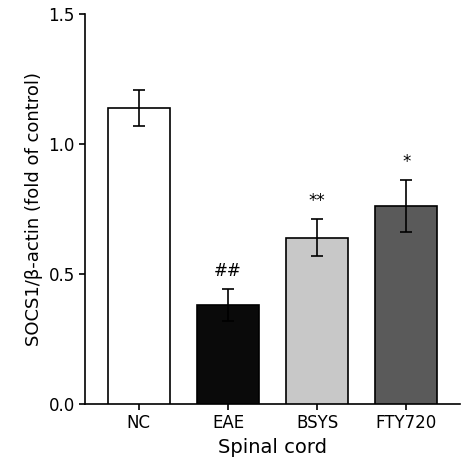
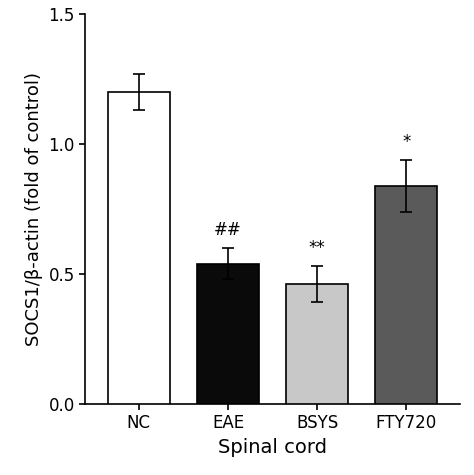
NC: 1.14 -> 1.20
EAE: 0.38 -> 0.54
BSYS: 0.64 -> 0.46
FTY720: 0.76 -> 0.84
